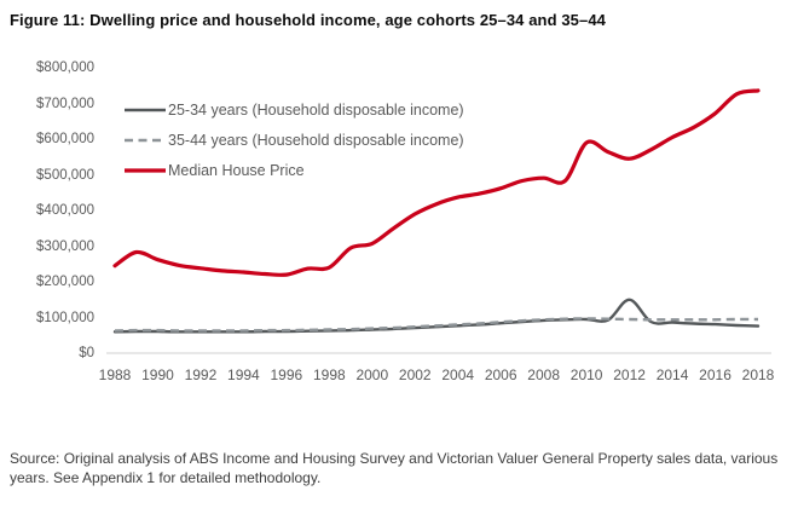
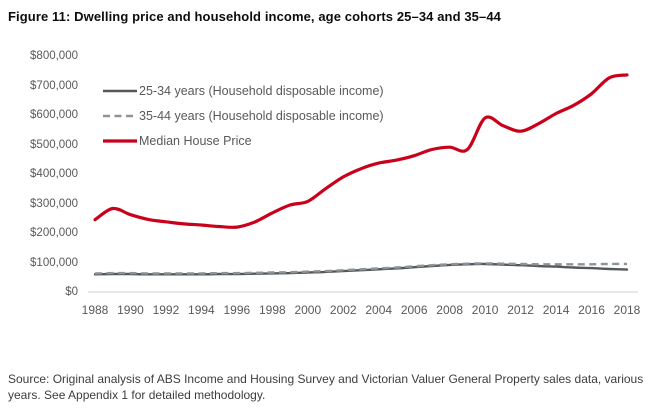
Median House Price/1998: $240000 -> $270000
25-34 years (Household disposable income)/2012: $150000 -> $90000
